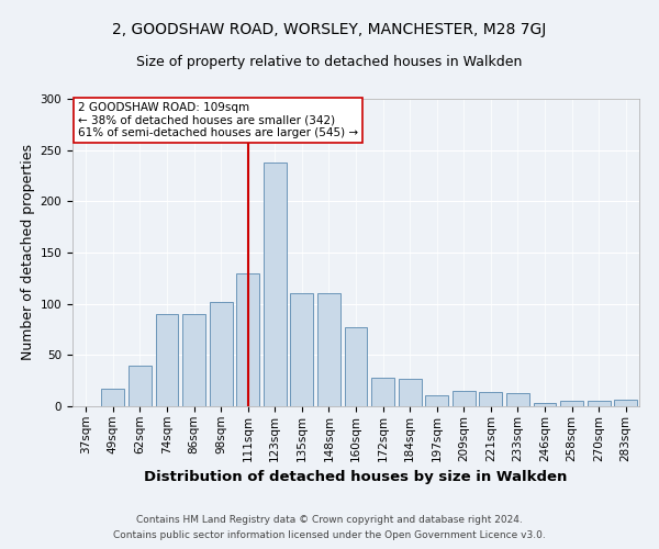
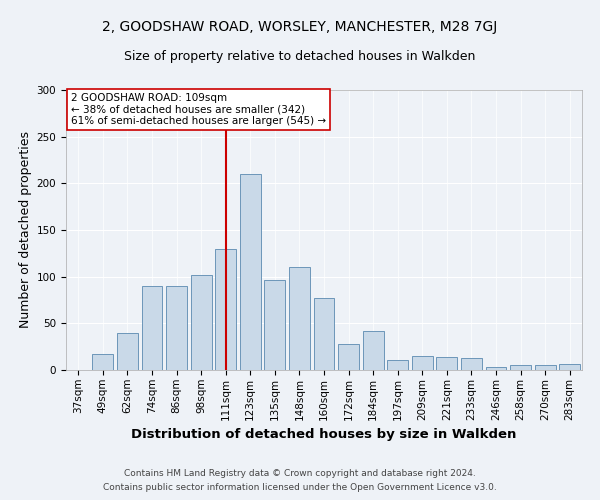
123sqm: 238 -> 210
135sqm: 110 -> 96
184sqm: 27 -> 42
